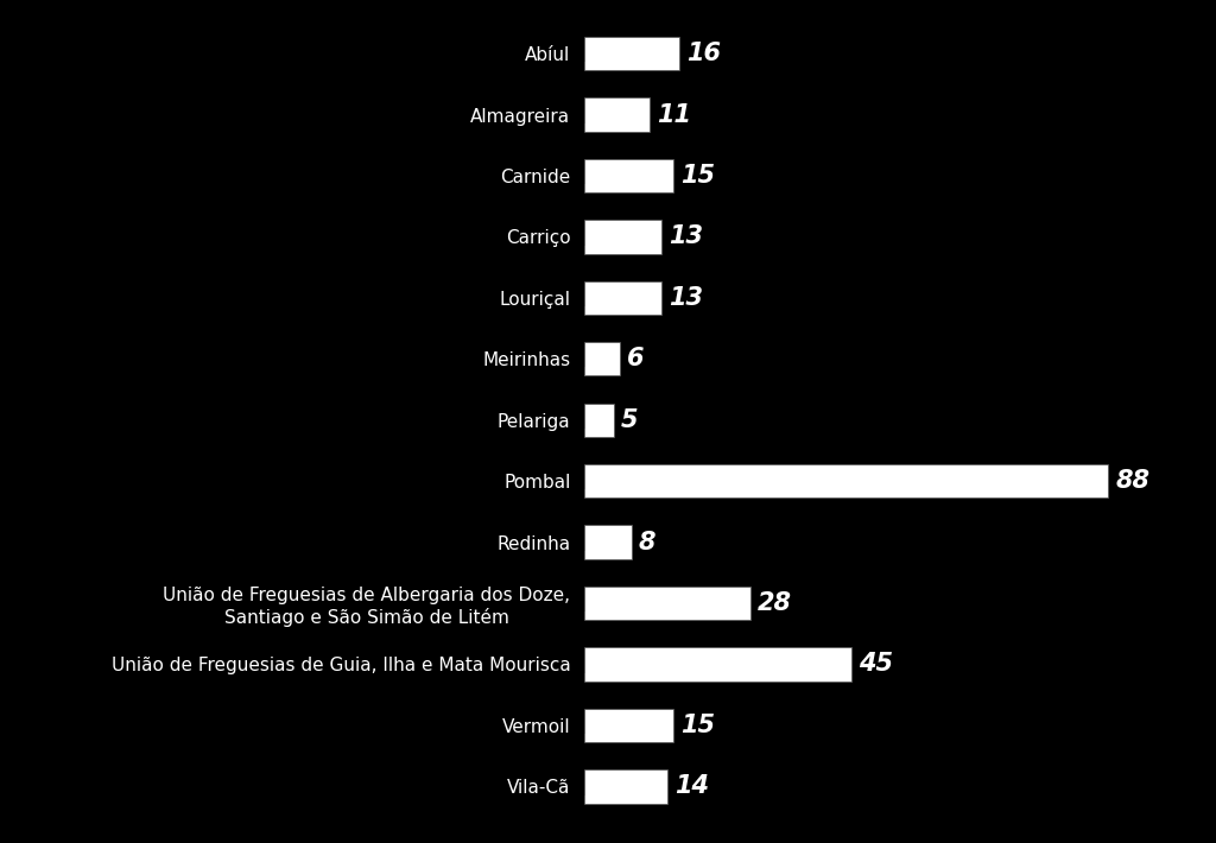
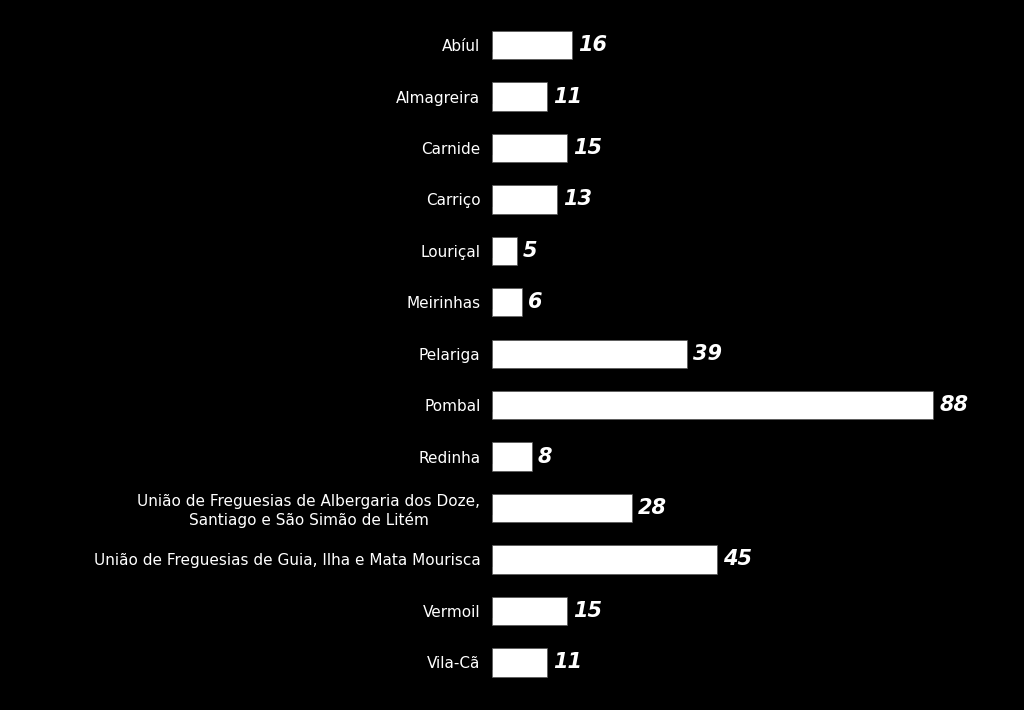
Louriçal: 13 -> 5
Pelariga: 5 -> 39
Vila-Cã: 14 -> 11
